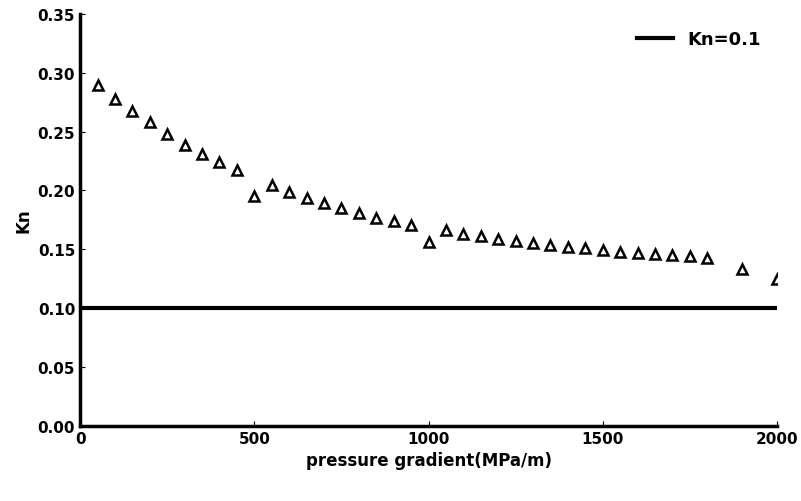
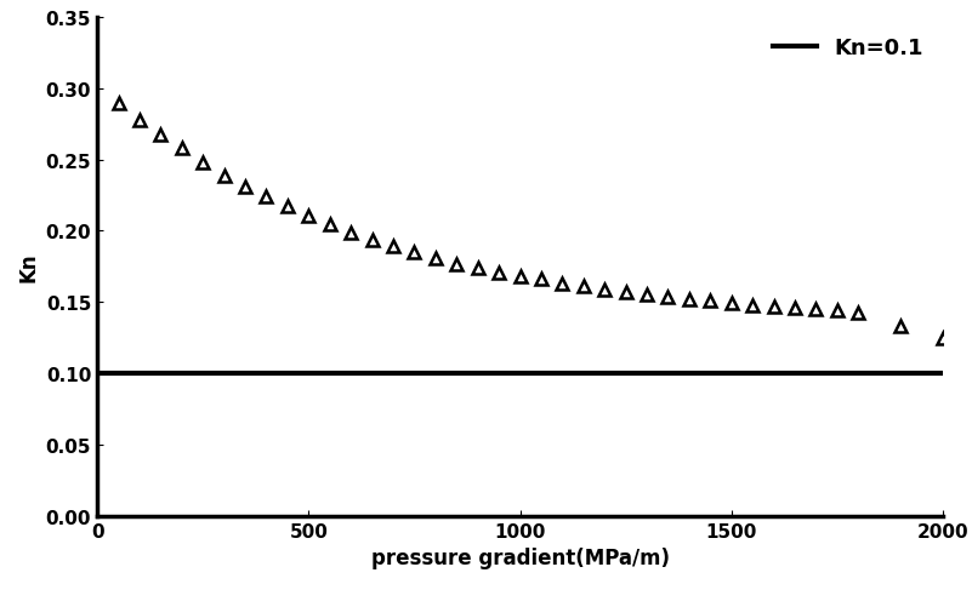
500: 0.195 -> 0.211
1000: 0.156 -> 0.168
